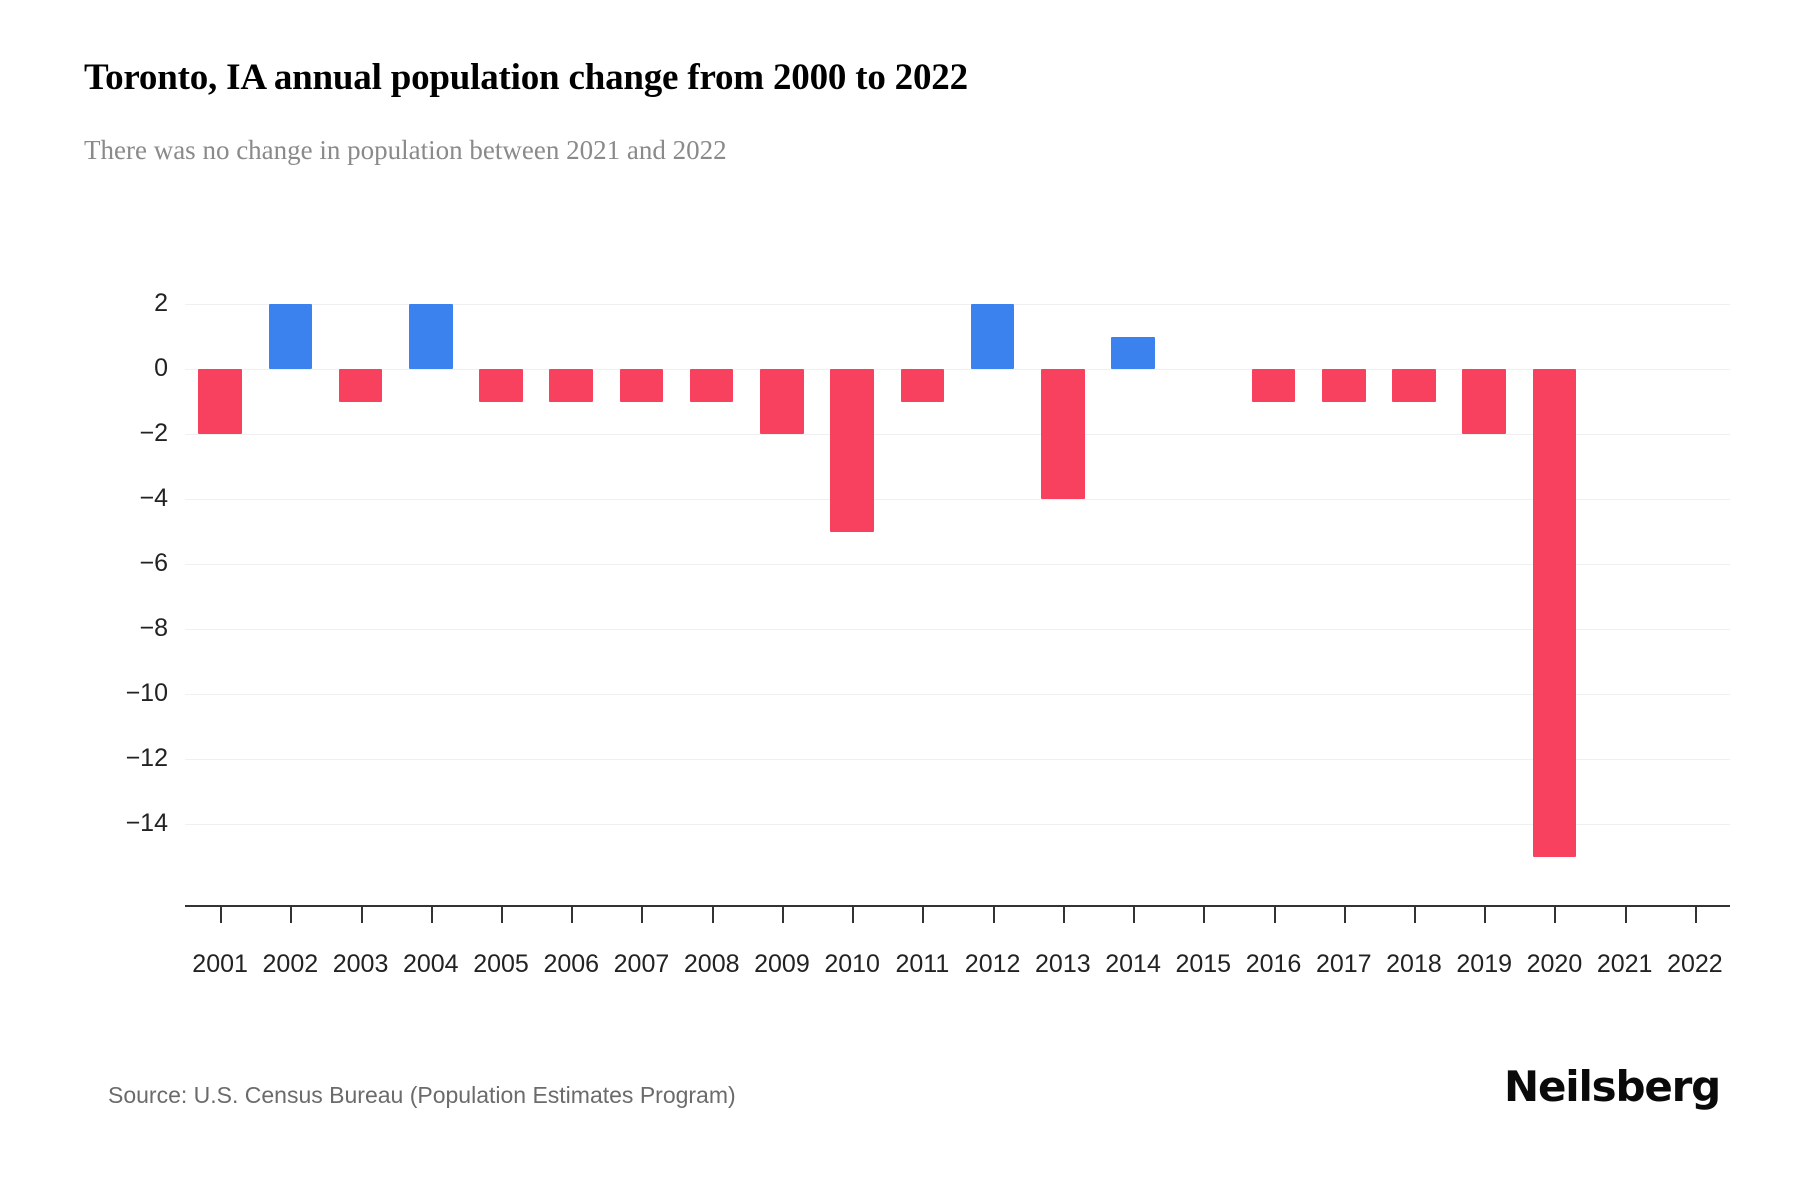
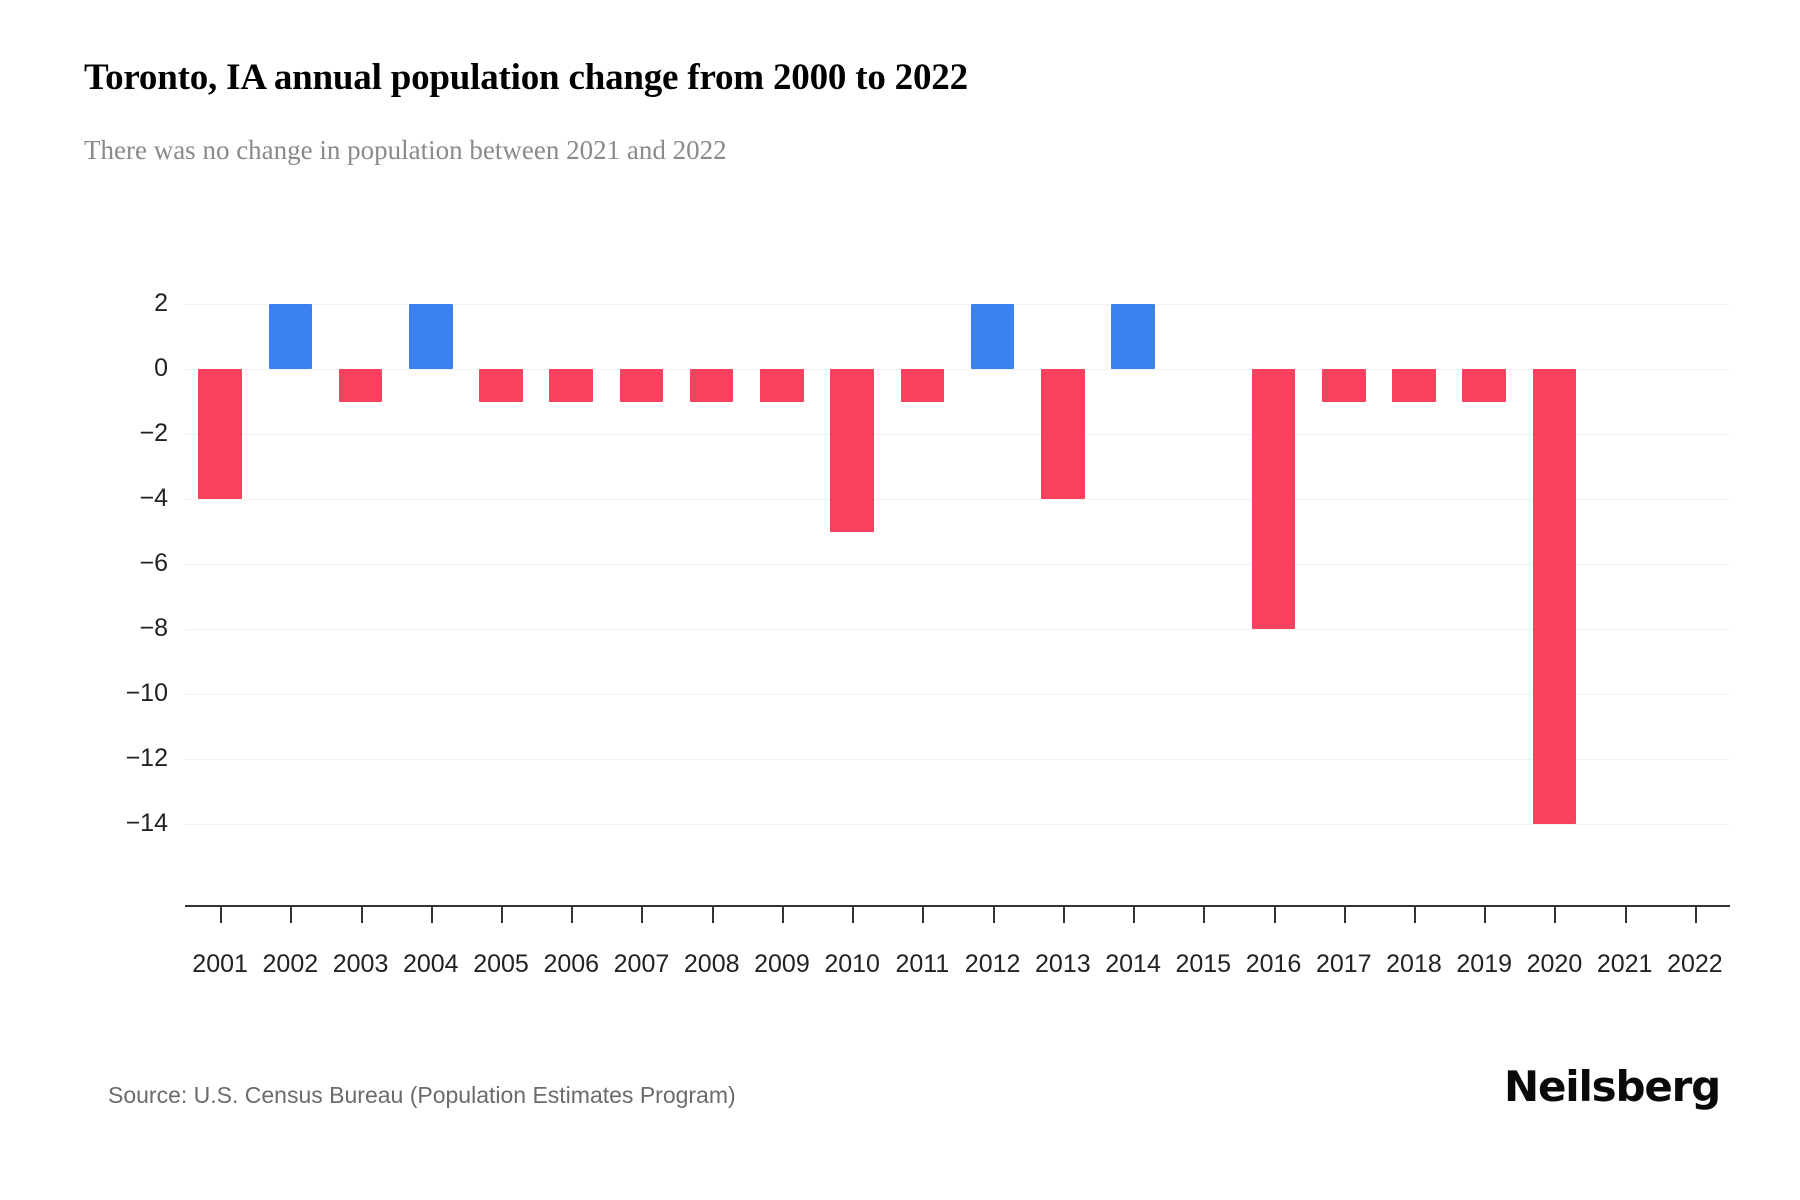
2001: -2 -> -4
2009: -2 -> -1
2014: 1 -> 2
2016: -1 -> -8
2019: -2 -> -1
2020: -15 -> -14
